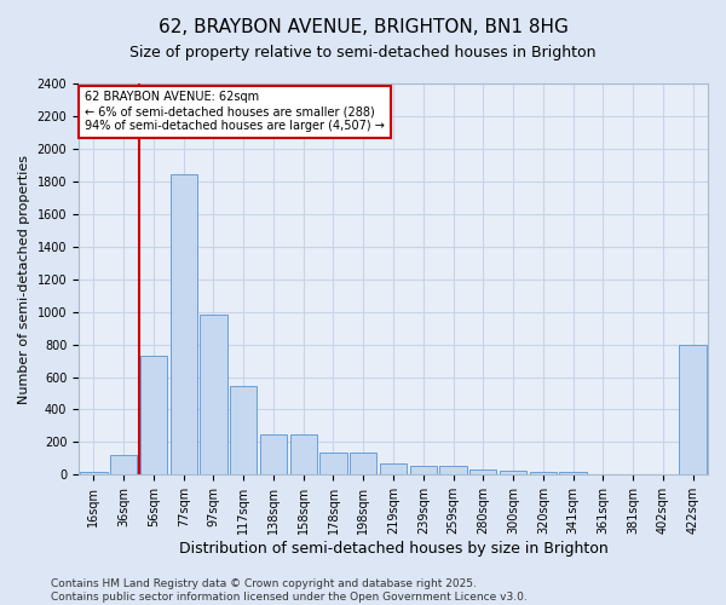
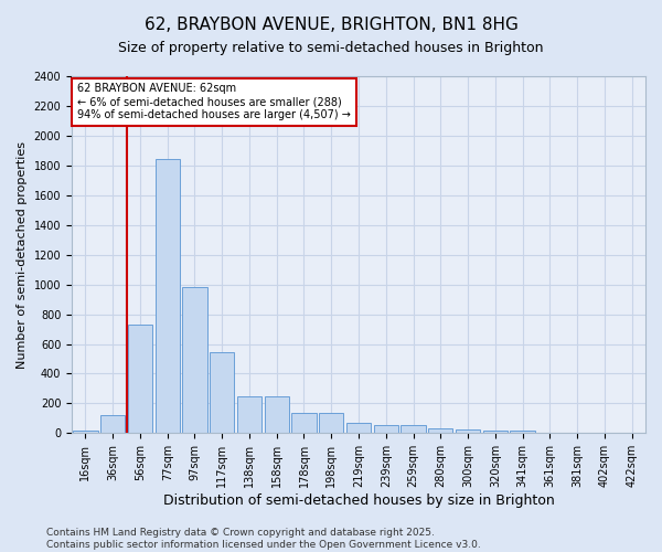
422sqm: 800 -> 0
